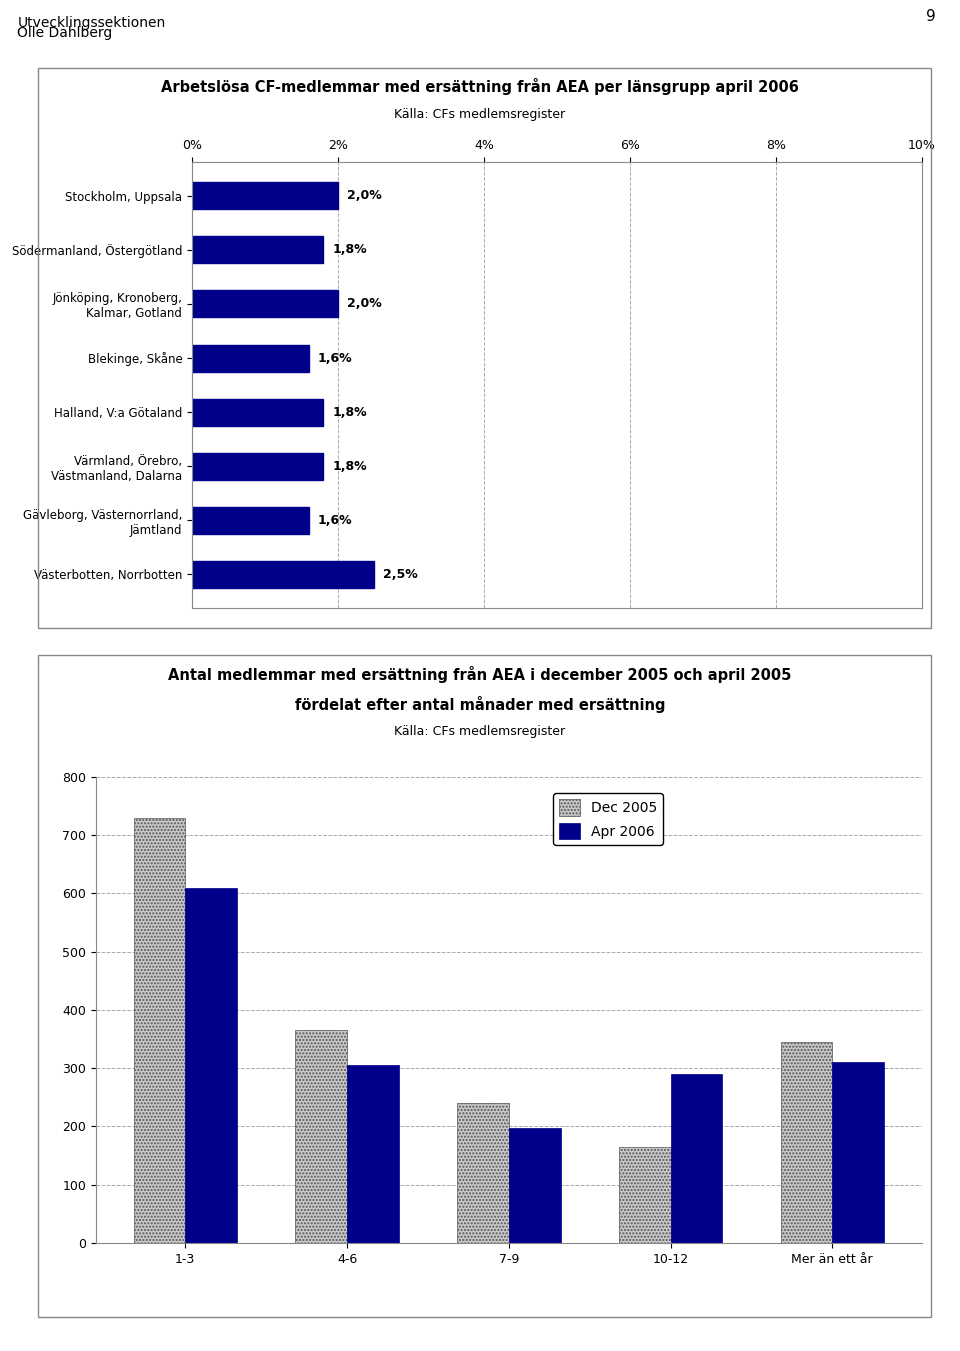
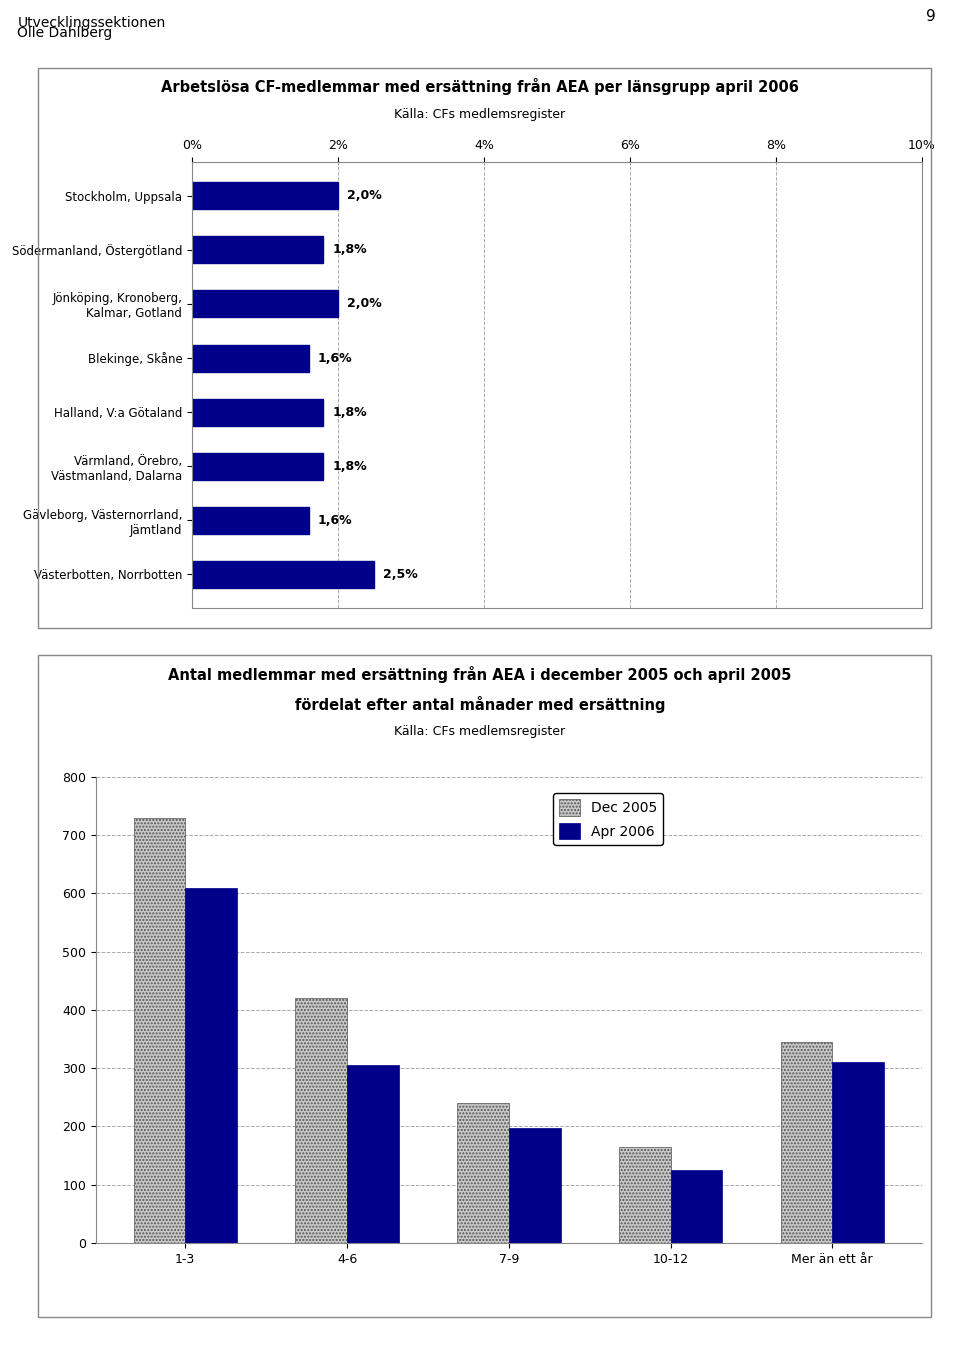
Dec 2005/4-6: 366 -> 420
Apr 2006/10-12: 290 -> 125
